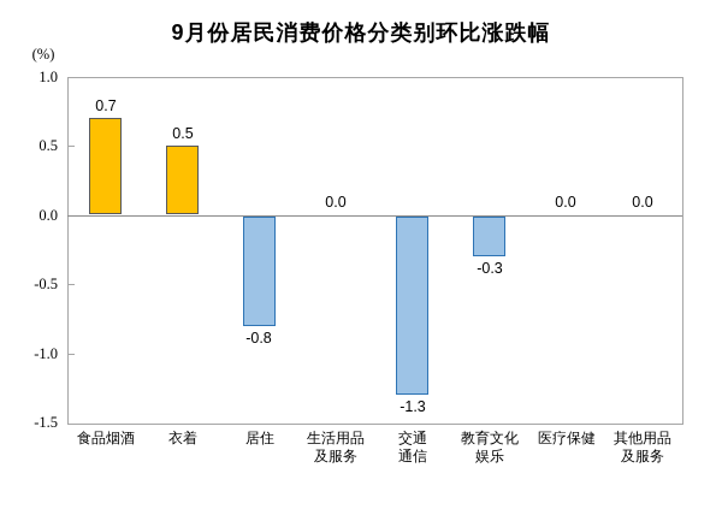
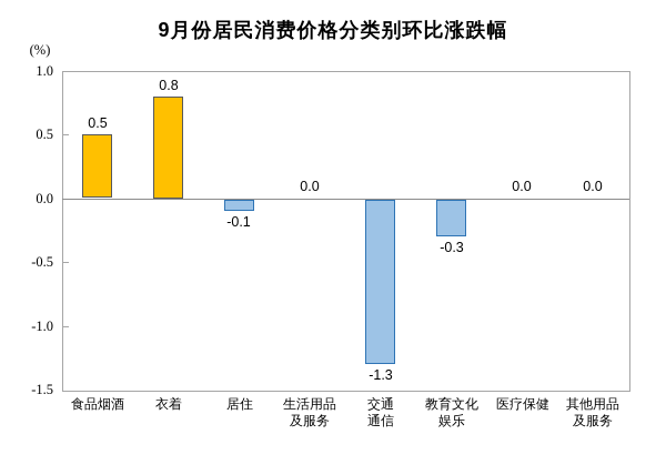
食品烟酒: 0.7 -> 0.5
衣着: 0.5 -> 0.8
居住: -0.8 -> -0.1
